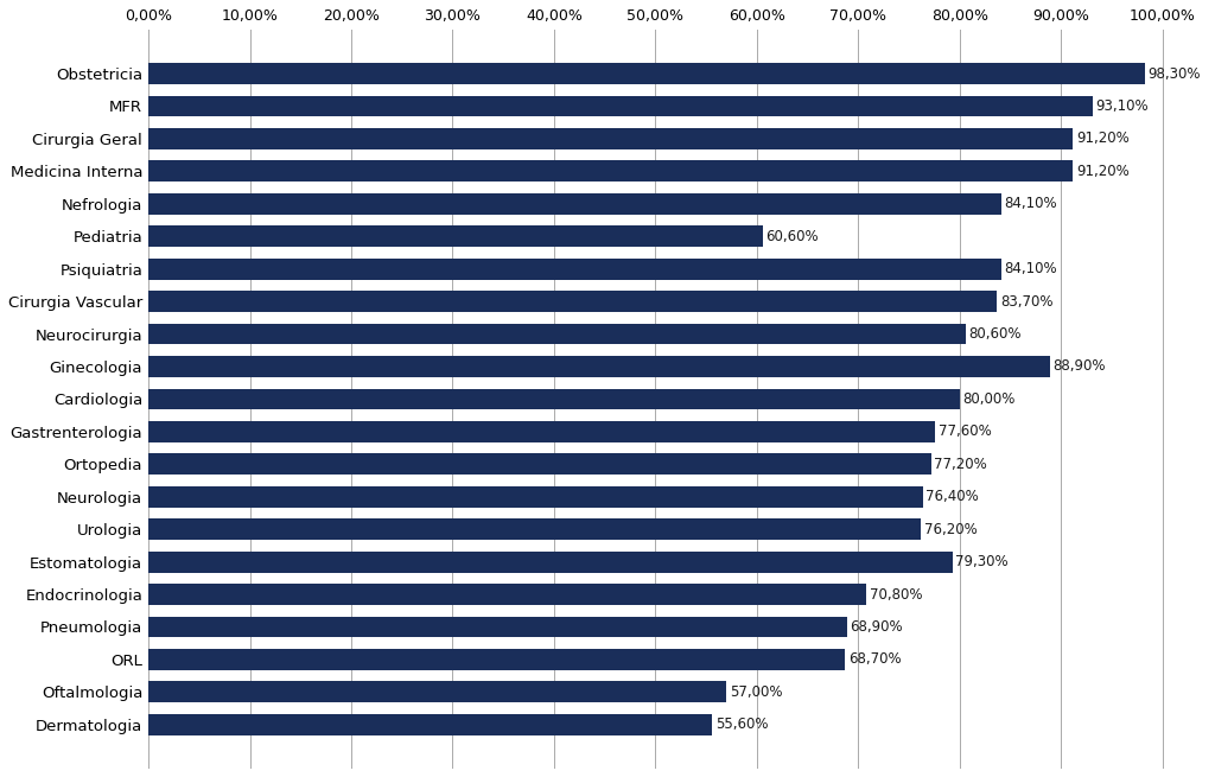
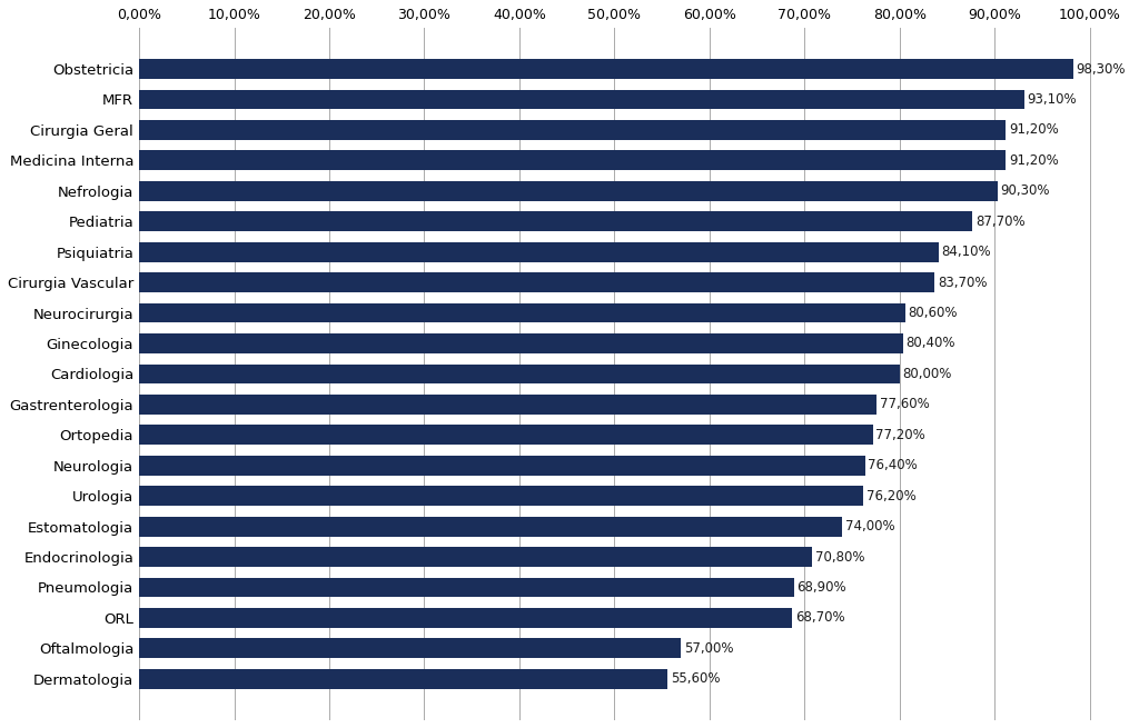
Nefrologia: 84,10% -> 90,30%
Pediatria: 60,60% -> 87,70%
Ginecologia: 88,90% -> 80,40%
Estomatologia: 79,30% -> 74,00%
